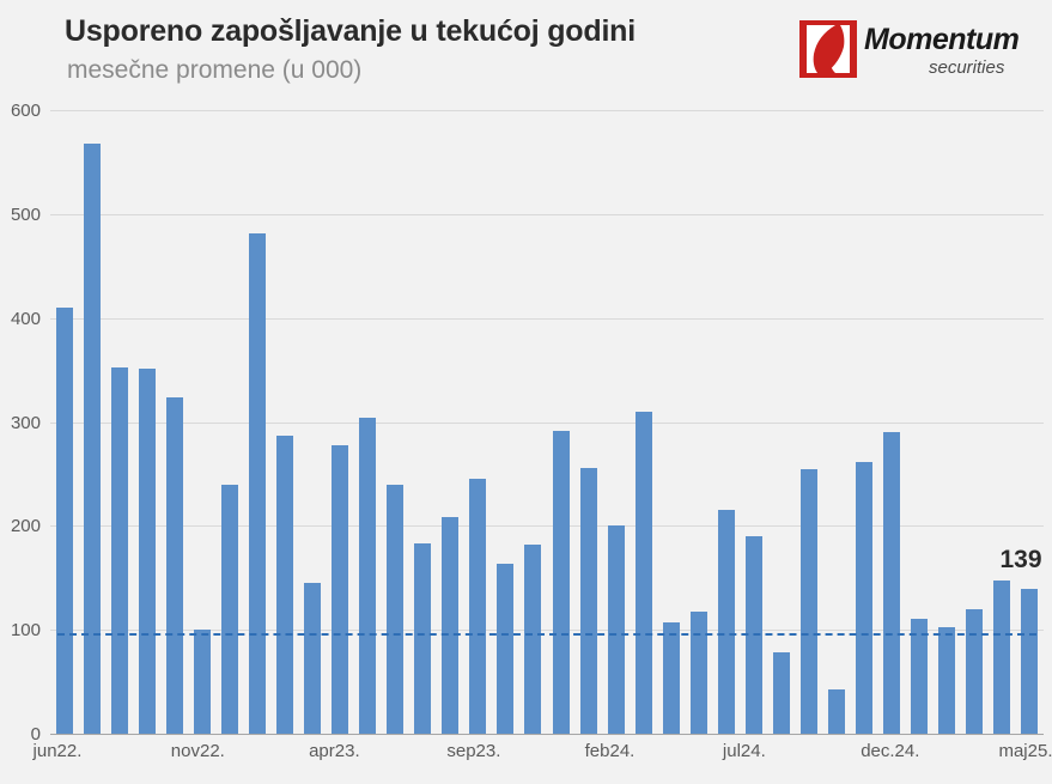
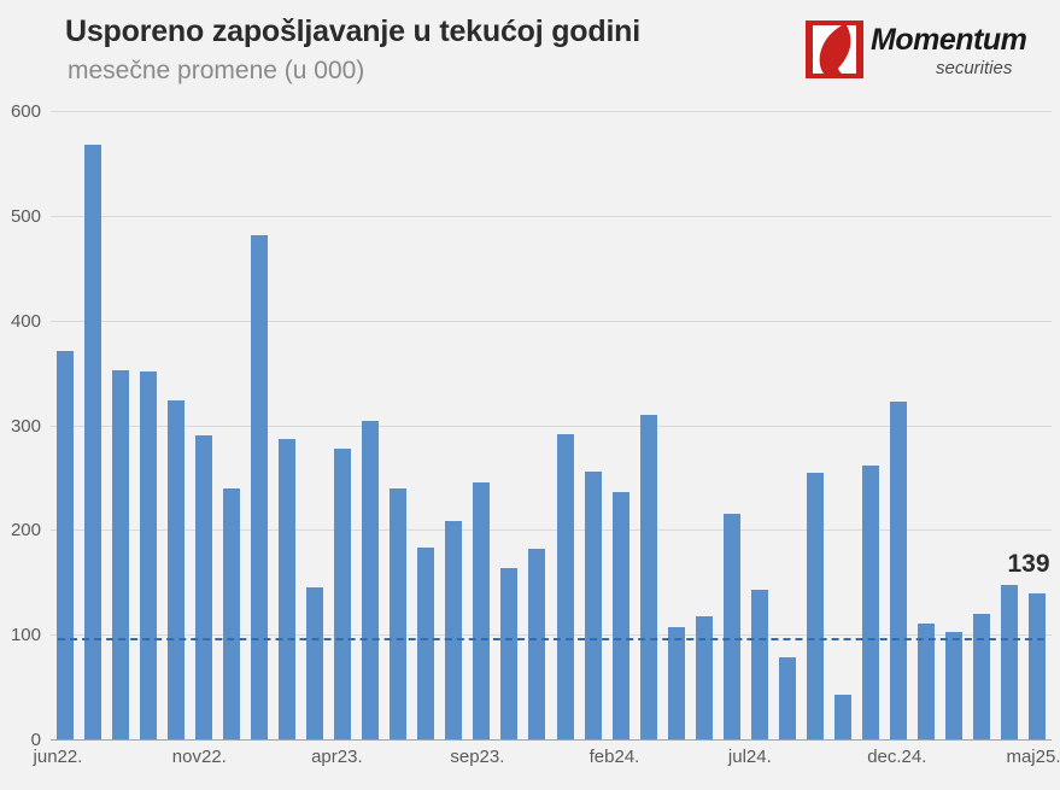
jun22.: 410 -> 370
nov22.: 100 -> 290
feb24.: 200 -> 240
jul24.: 190 -> 140
dec.24.: 290 -> 320
